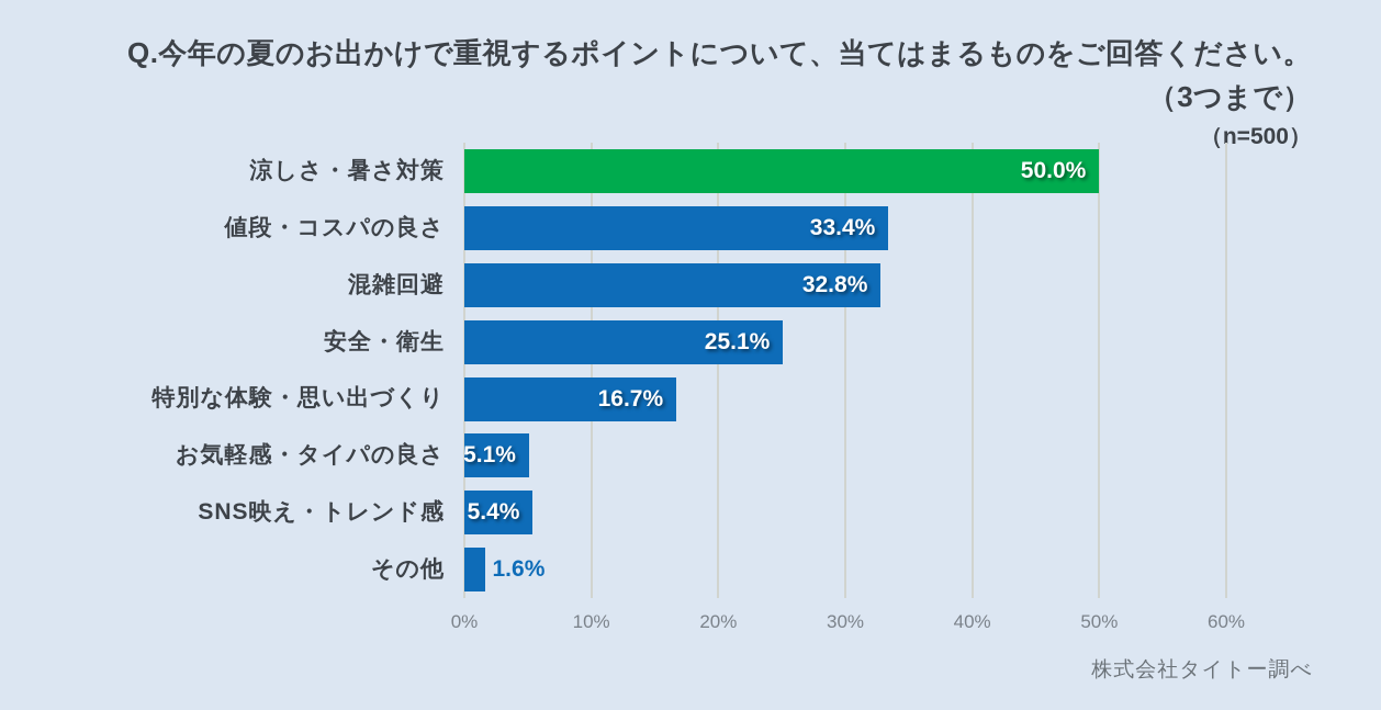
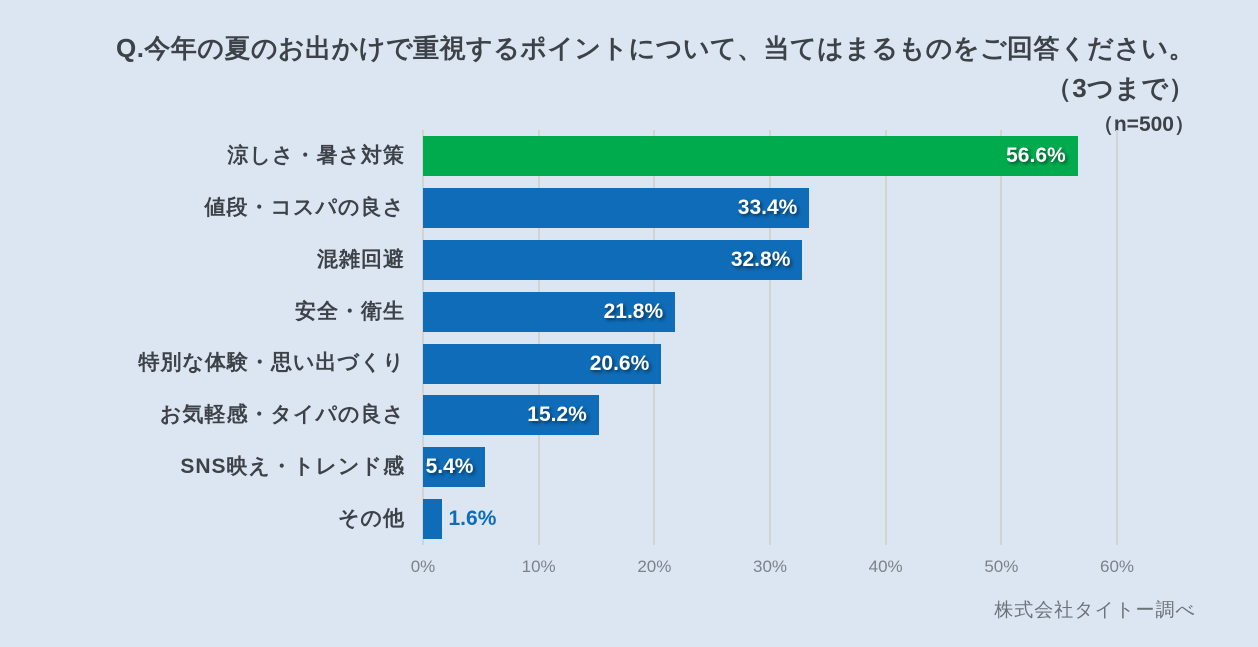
涼しさ・暑さ対策: 50.0% -> 56.6%
安全・衛生: 25.1% -> 21.8%
特別な体験・思い出づくり: 16.7% -> 20.6%
お気軽感・タイパの良さ: 5.1% -> 15.2%
